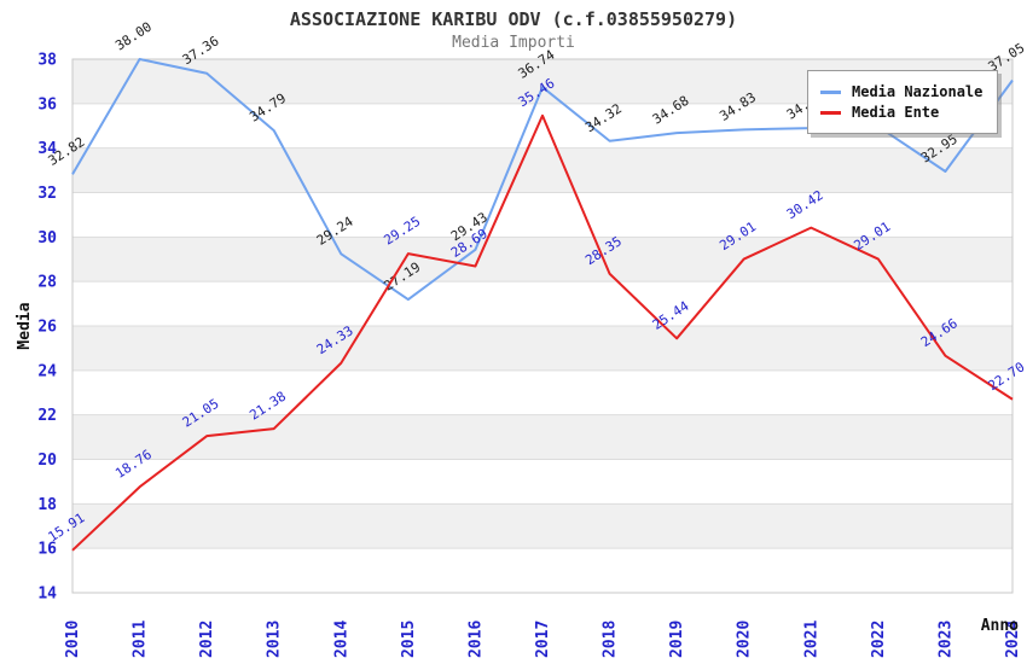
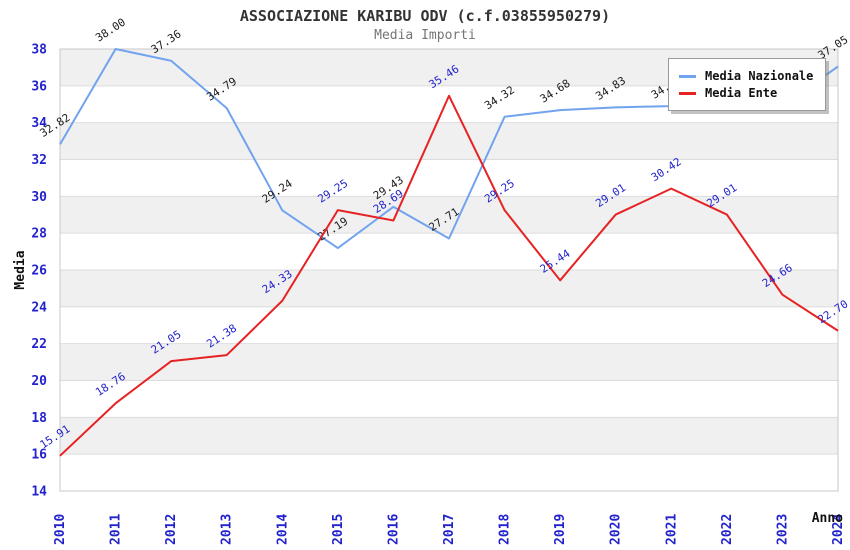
Media Nazionale/2017: 36.74 -> 27.71
Media Ente/2018: 28.35 -> 29.25
Media Nazionale/2023: 32.95 -> 34.93
